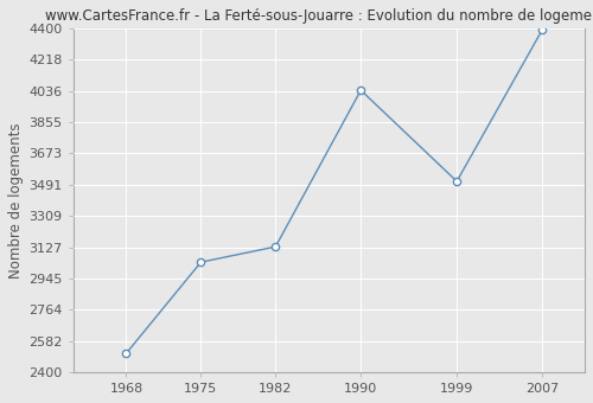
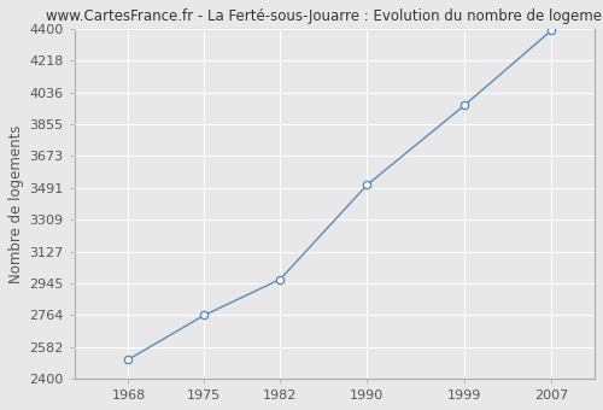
1975: 3040 -> 2760
1982: 3130 -> 2970
1990: 4040 -> 3510
1999: 3510 -> 3960
